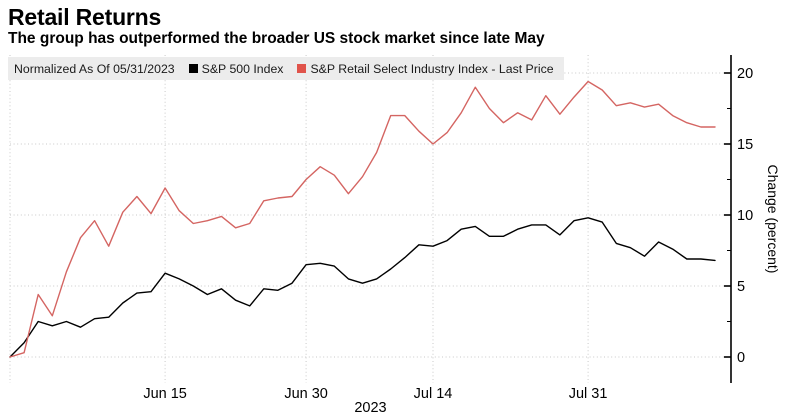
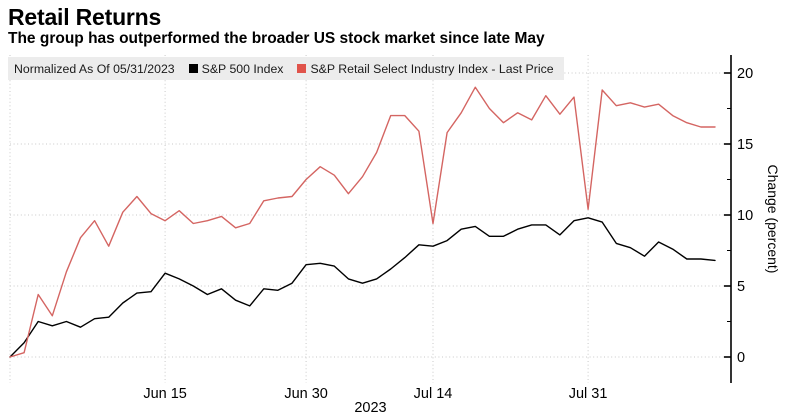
S&P Retail Select Industry Index - Last Price/Jun 15: 11.9 -> 9.6
S&P Retail Select Industry Index - Last Price/Jul 14: 15.0 -> 9.4
S&P Retail Select Industry Index - Last Price/Jul 31: 19.4 -> 10.4
